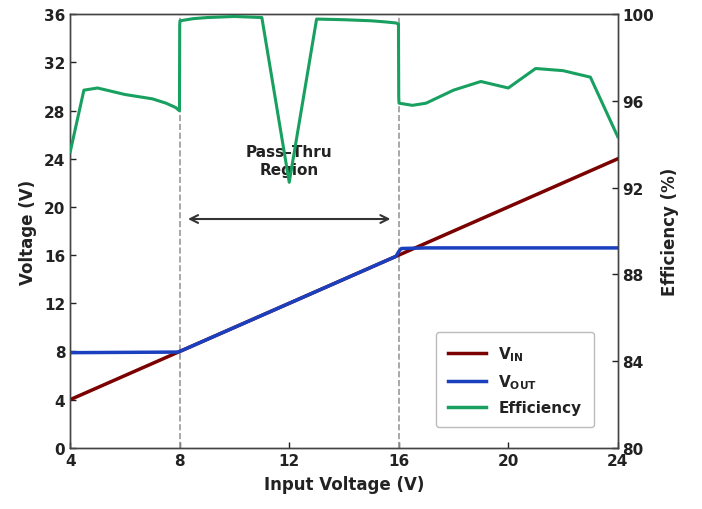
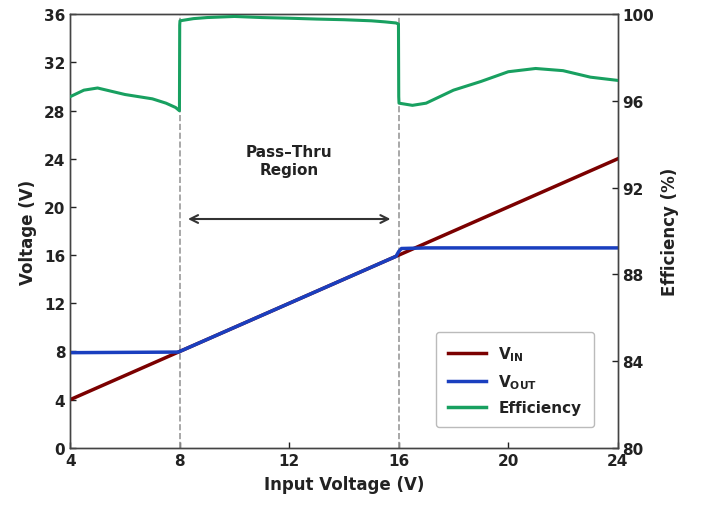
Efficiency/4: 93.65 -> 96.20
Efficiency/12: 92.25 -> 99.82
Efficiency/20: 96.60 -> 97.35
Efficiency/24: 94.35 -> 96.95
